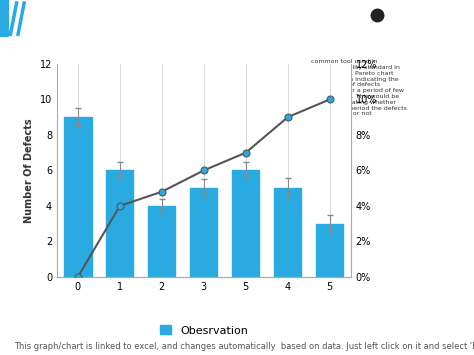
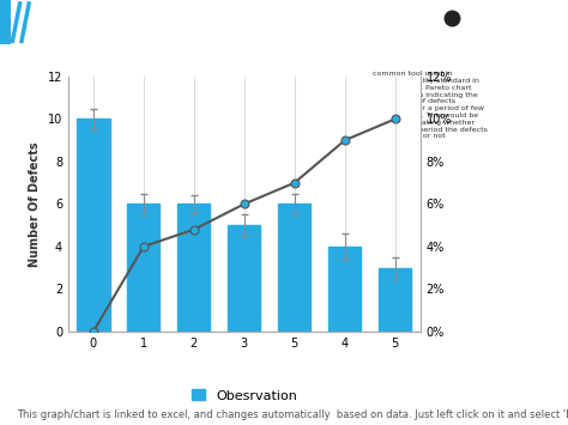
Obesrvation/0: 9 -> 10
Obesrvation/2: 4 -> 6
Obesrvation/4: 5 -> 4
